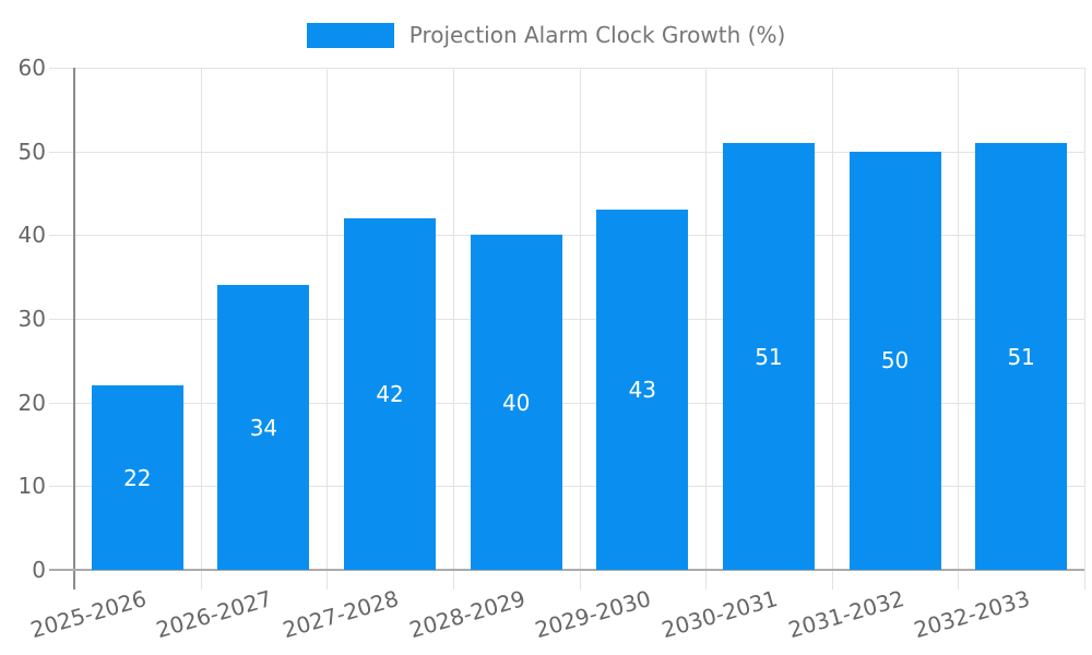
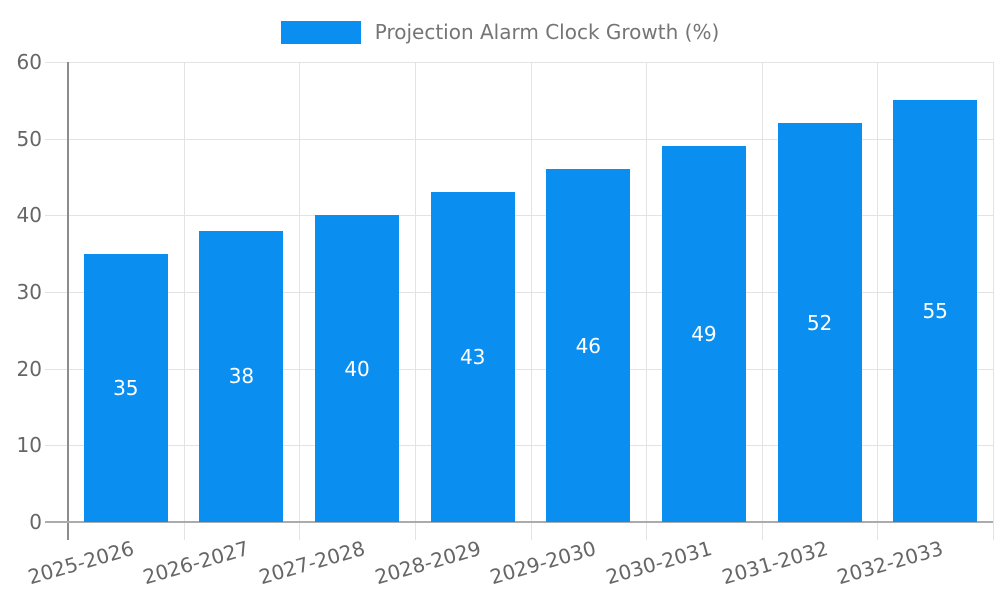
2025-2026: 22 -> 35
2026-2027: 34 -> 38
2027-2028: 42 -> 40
2028-2029: 40 -> 43
2029-2030: 43 -> 46
2030-2031: 51 -> 49
2031-2032: 50 -> 52
2032-2033: 51 -> 55
